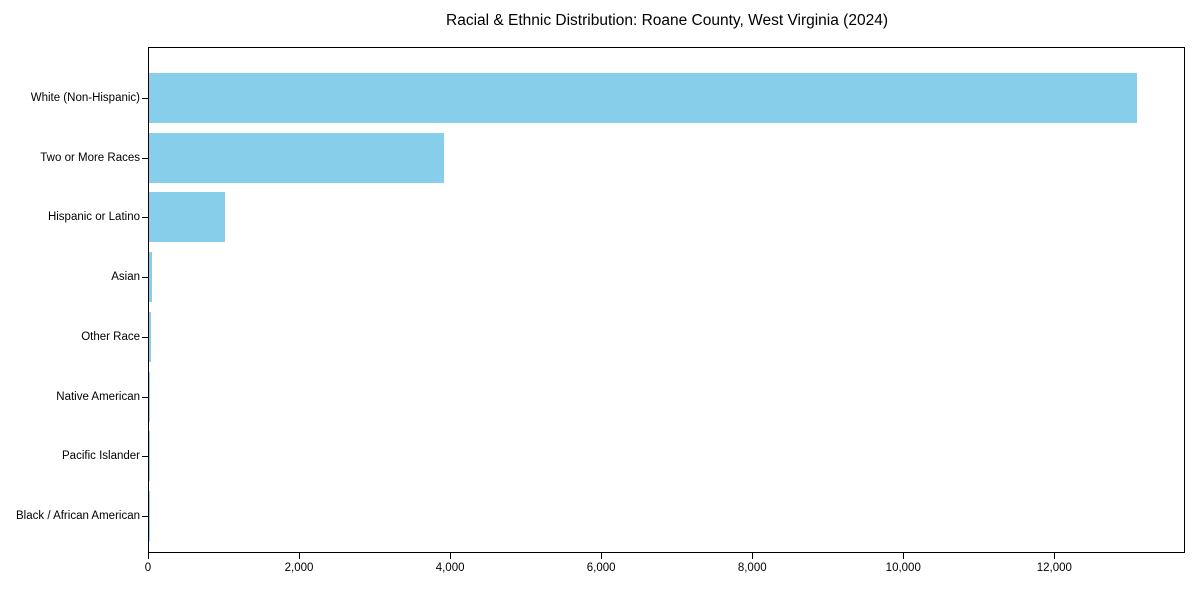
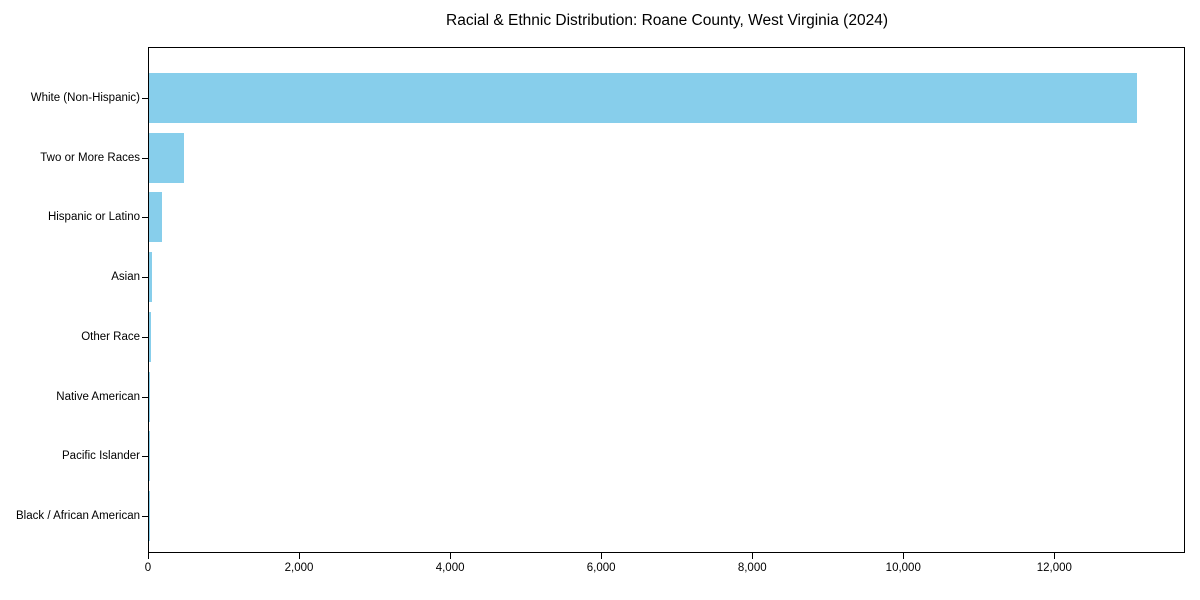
Two or More Races: 3900 -> 500
Hispanic or Latino: 1000 -> 200
